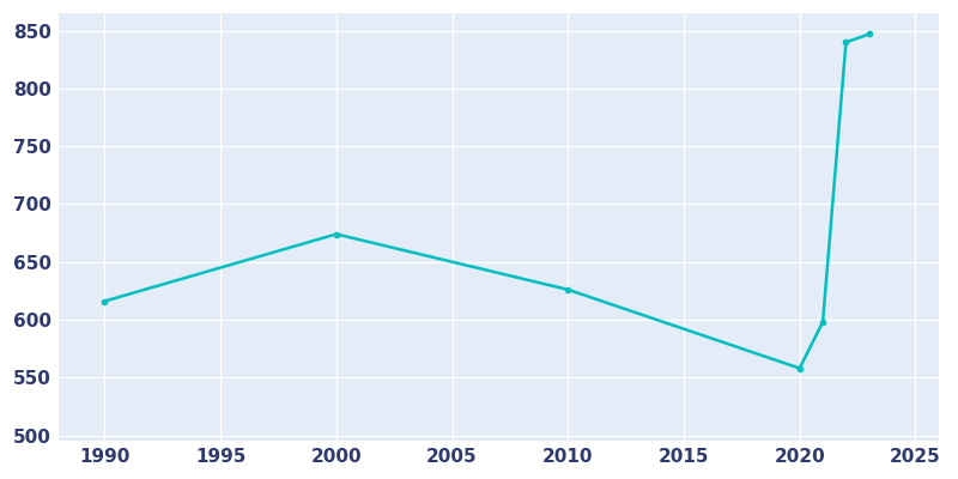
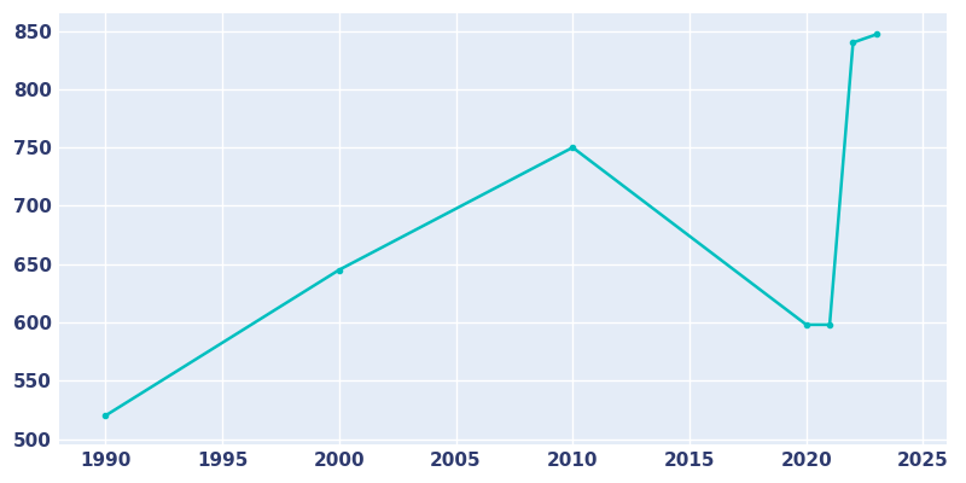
1990: 616 -> 520
2000: 674 -> 645
2010: 626 -> 750
2020: 558 -> 598
